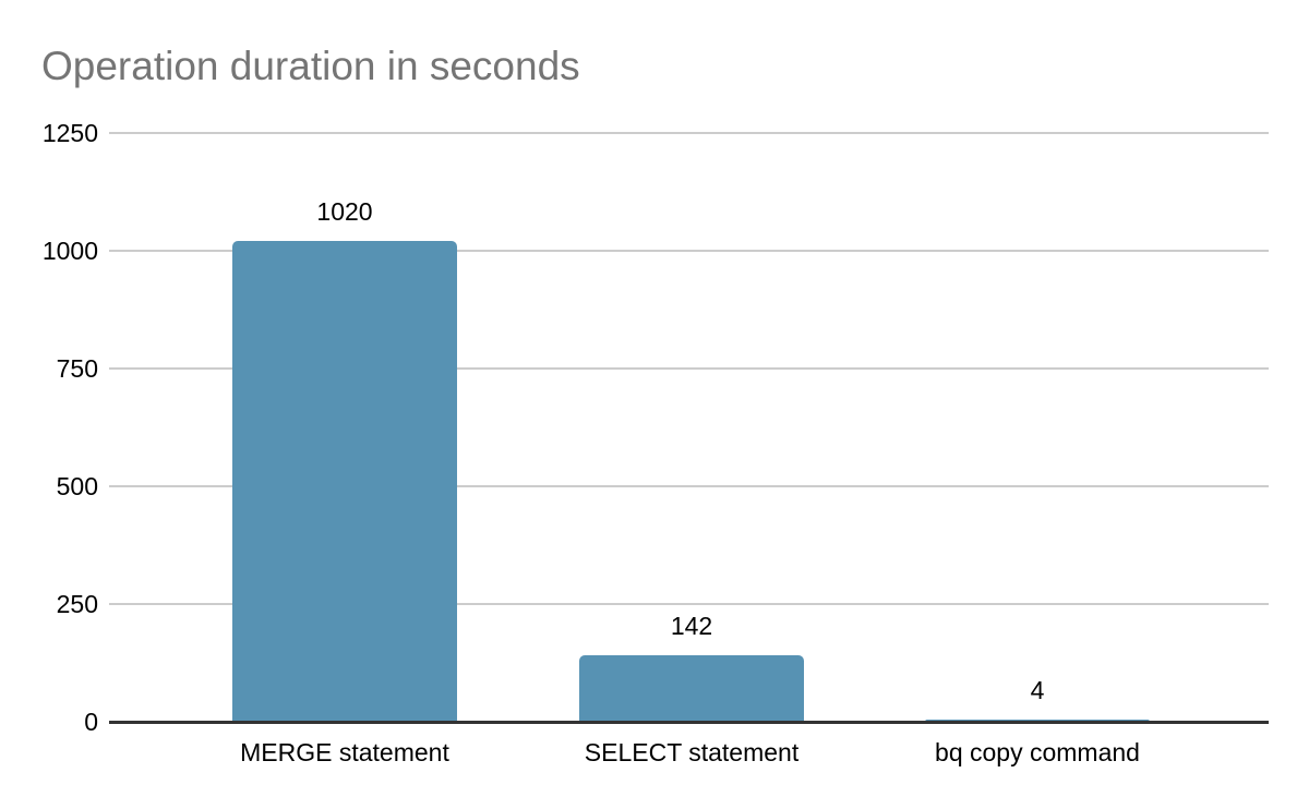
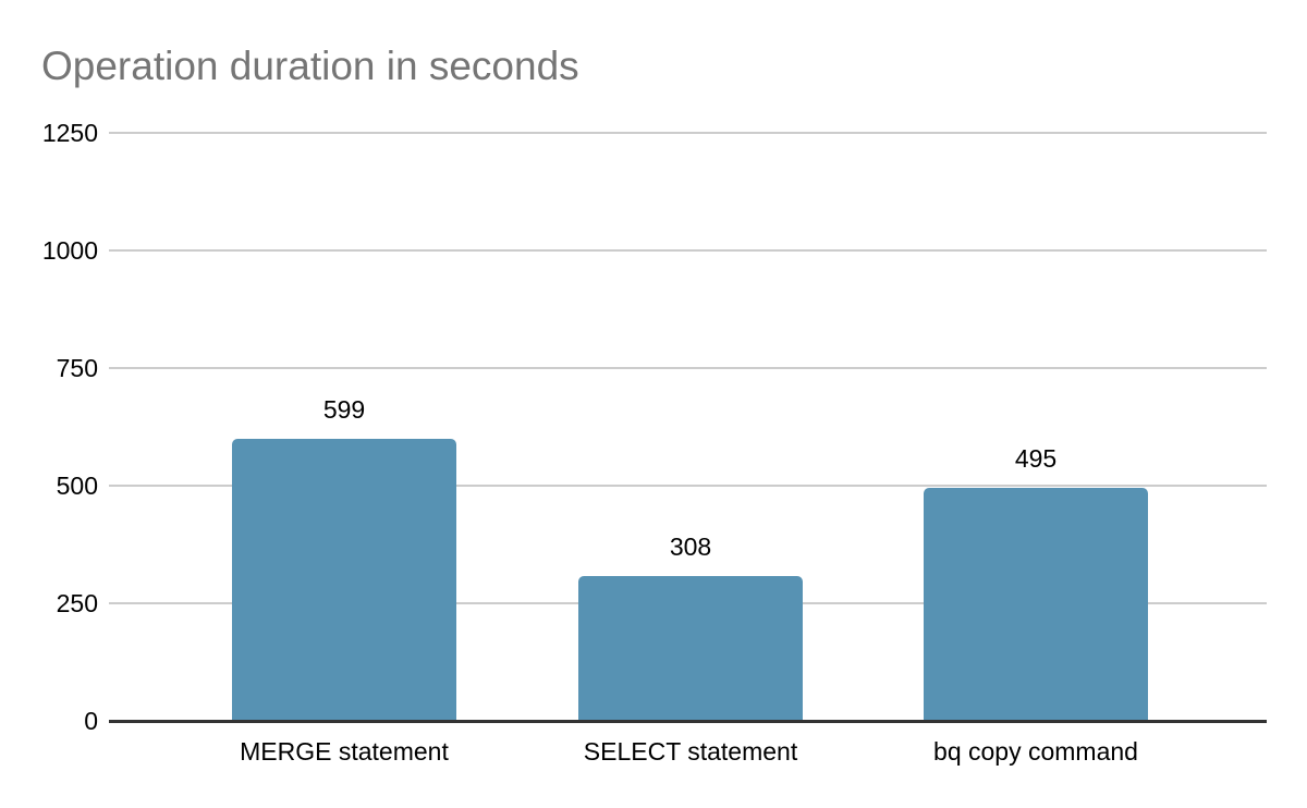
MERGE statement: 1020 -> 599
SELECT statement: 142 -> 308
bq copy command: 4 -> 495
